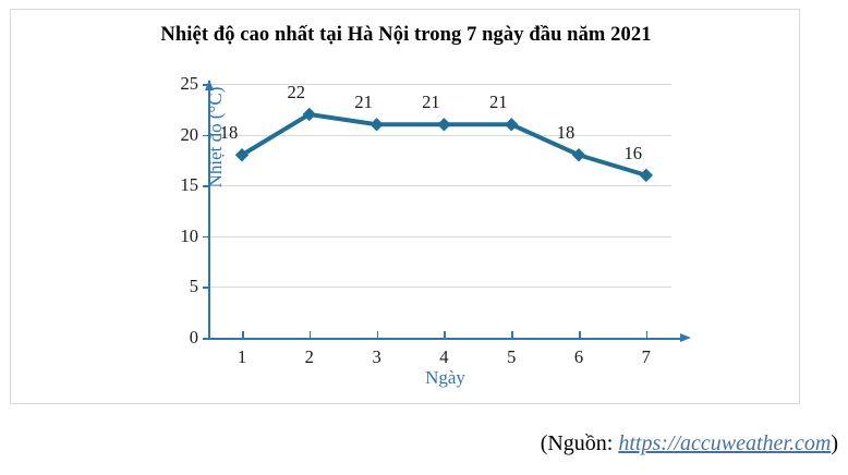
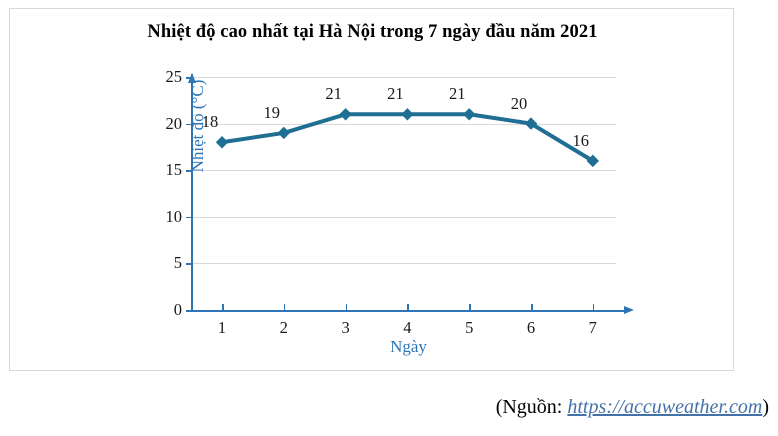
2: 22 -> 19
6: 18 -> 20
